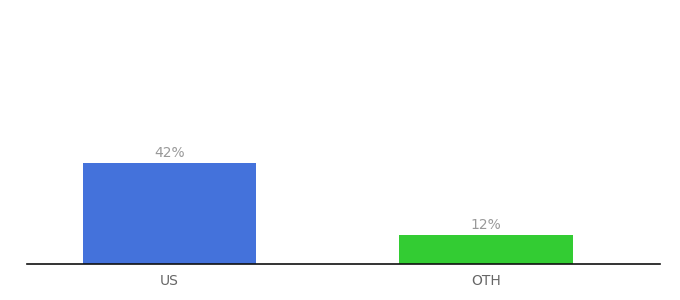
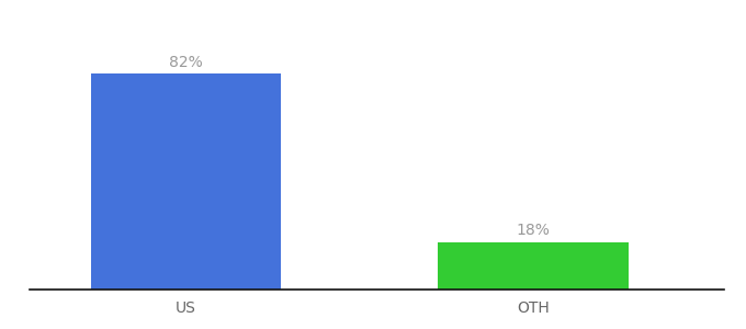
US: 42% -> 82%
OTH: 12% -> 18%
